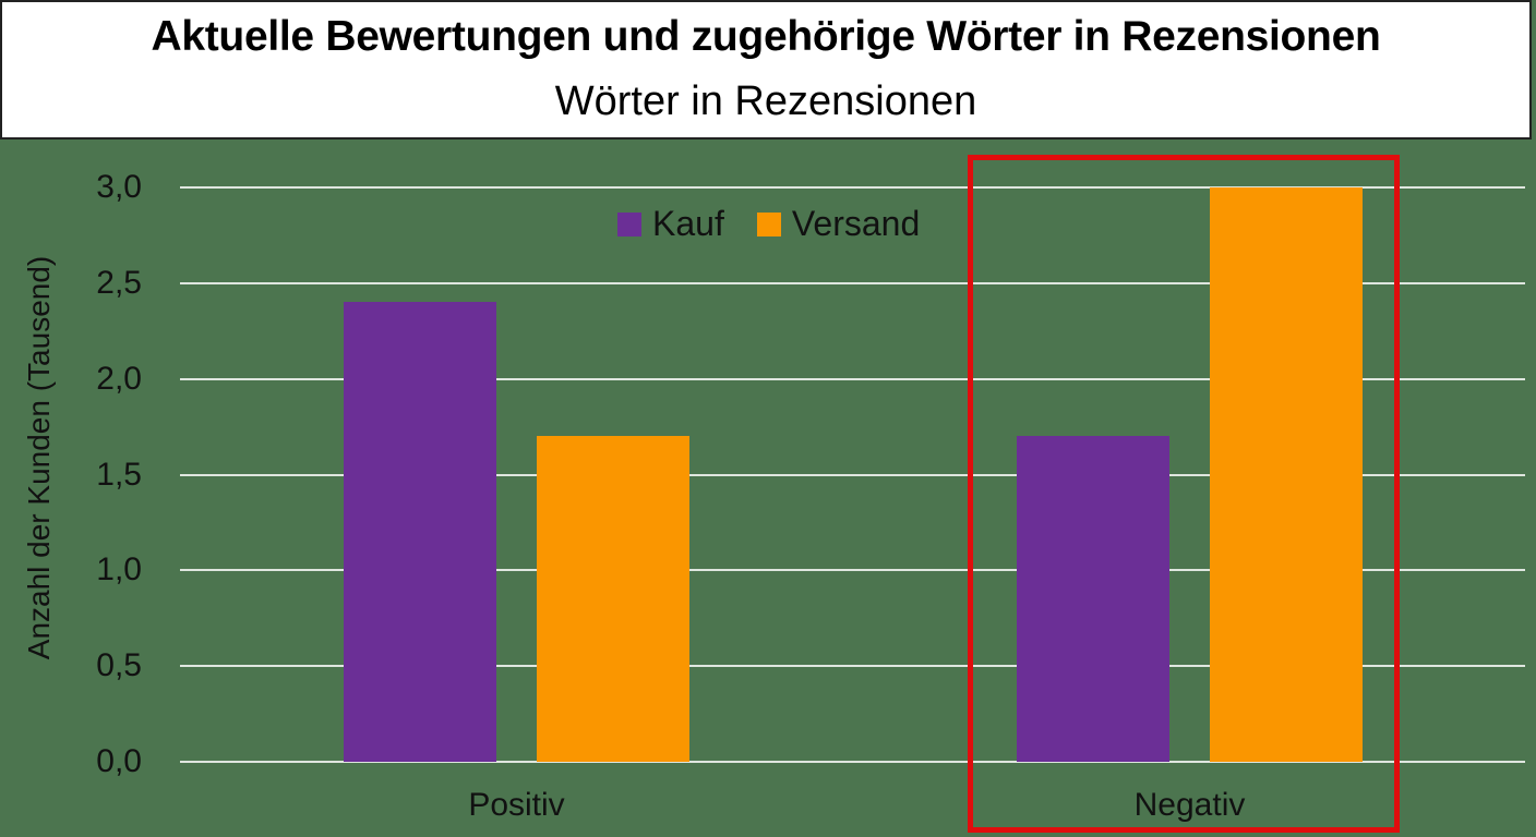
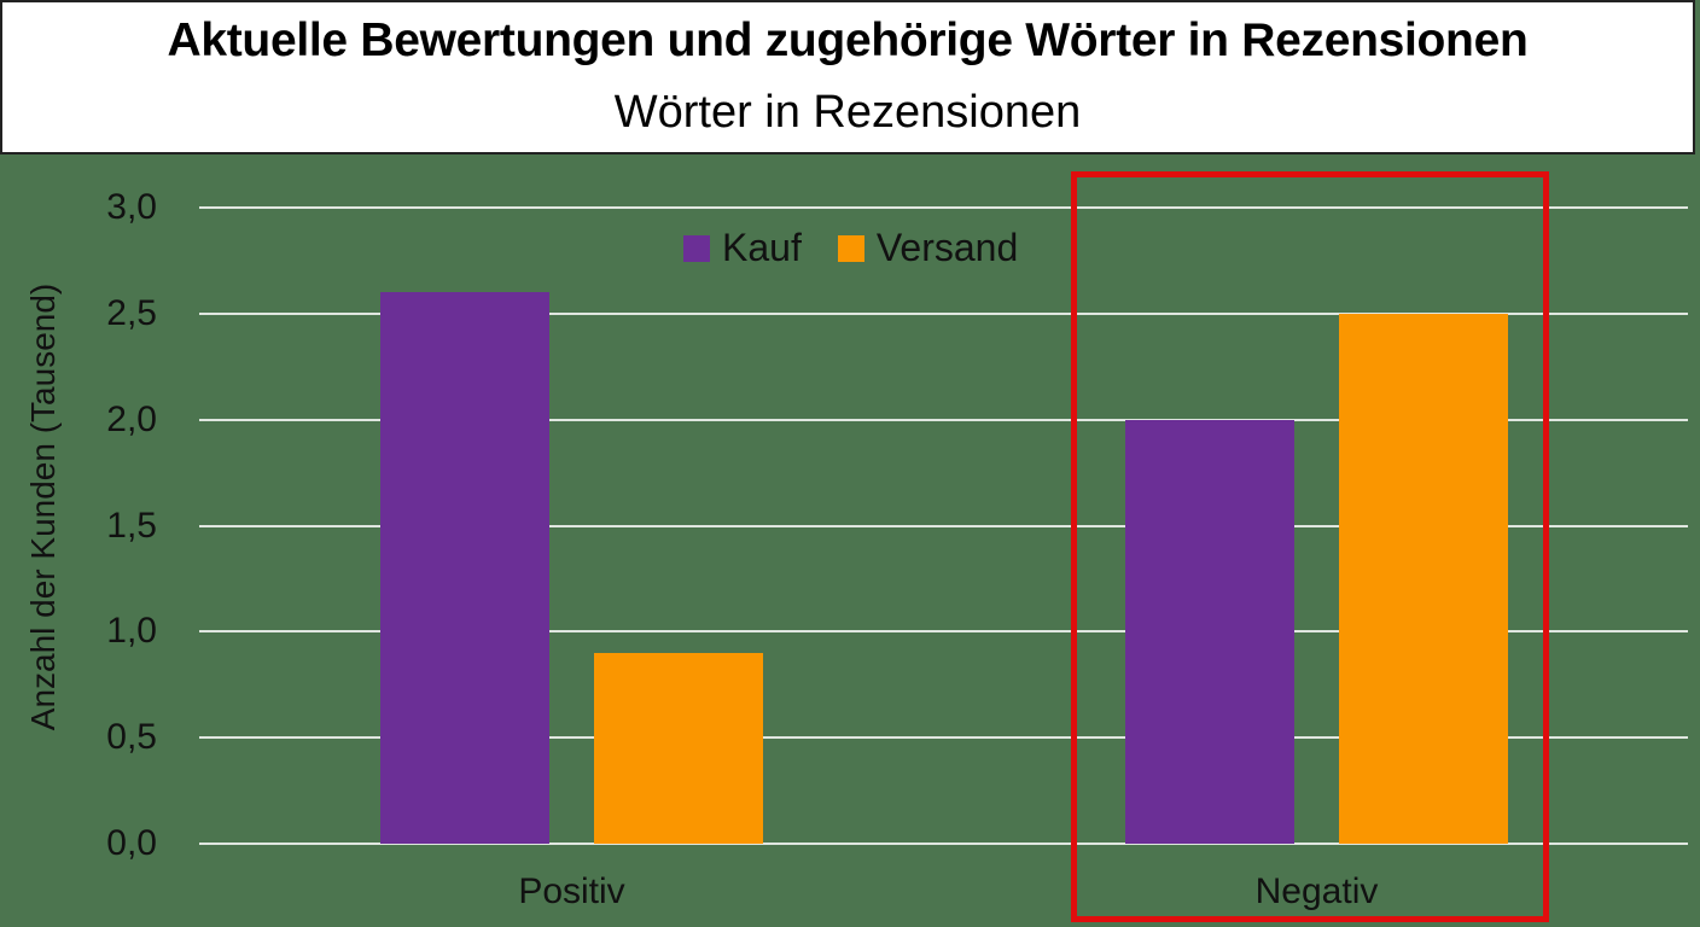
Kauf/Positiv: 2,4 -> 2,6
Versand/Positiv: 1,7 -> 0,9
Kauf/Negativ: 1,7 -> 2,0
Versand/Negativ: 3,0 -> 2,5
